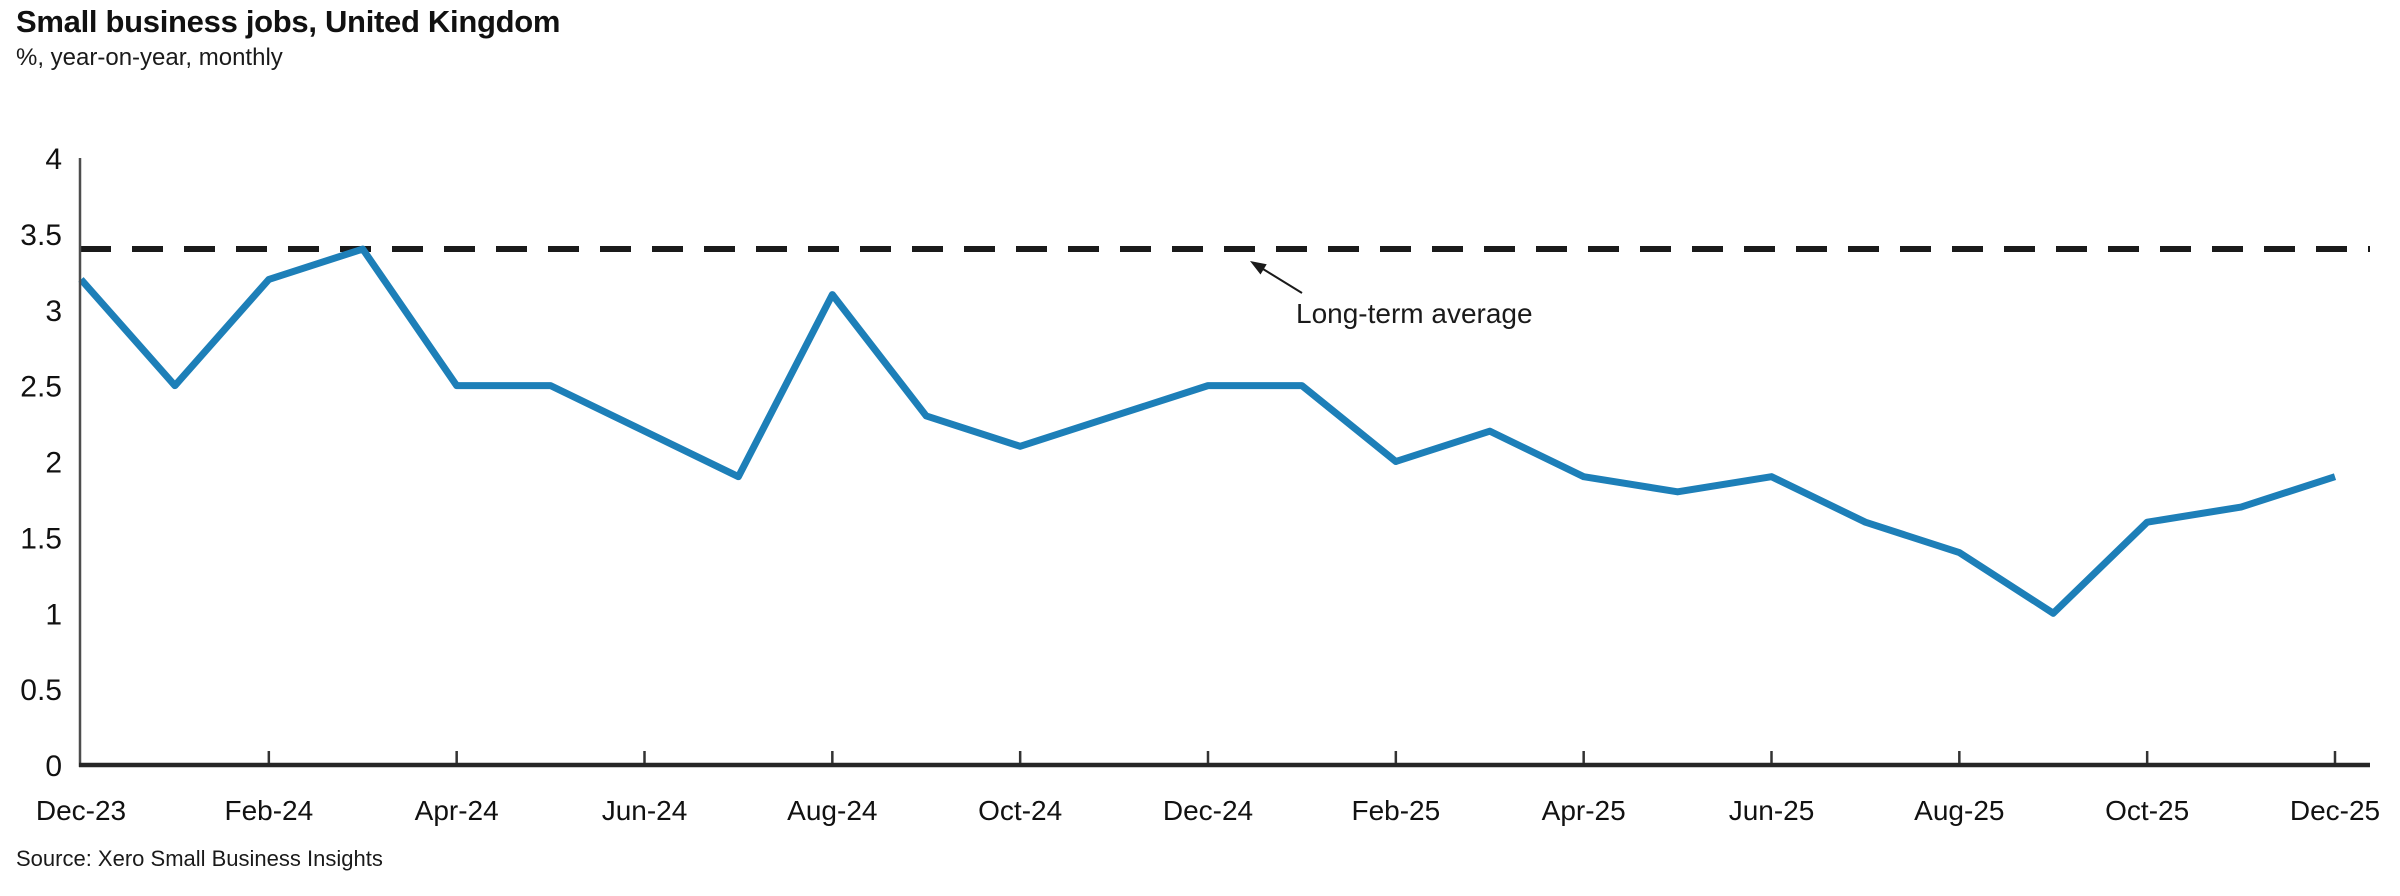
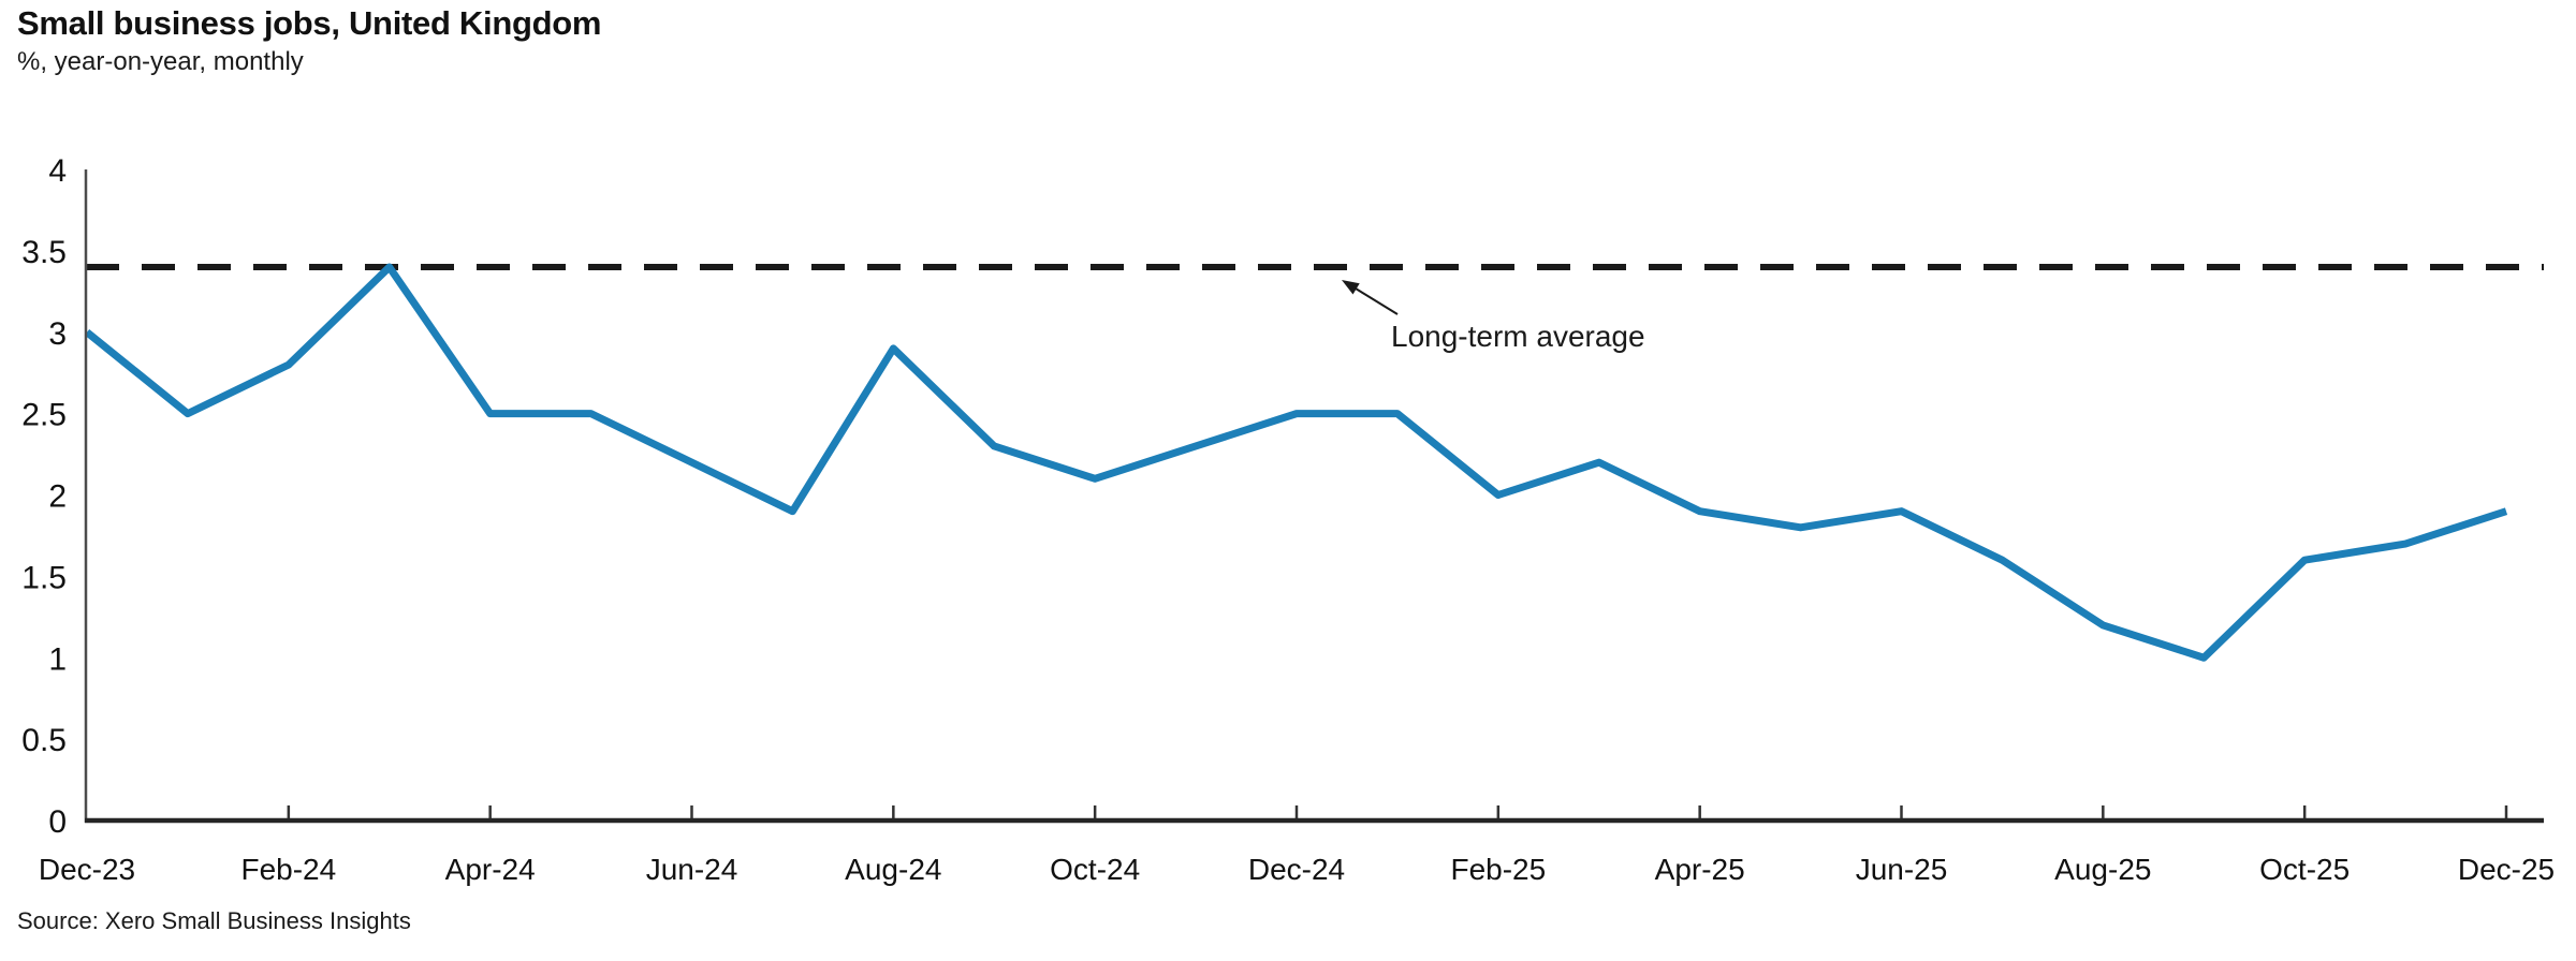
Dec-23: 3.2 -> 3.0
Feb-24: 3.2 -> 2.8
Aug-24: 3.1 -> 2.9
Aug-25: 1.4 -> 1.2
